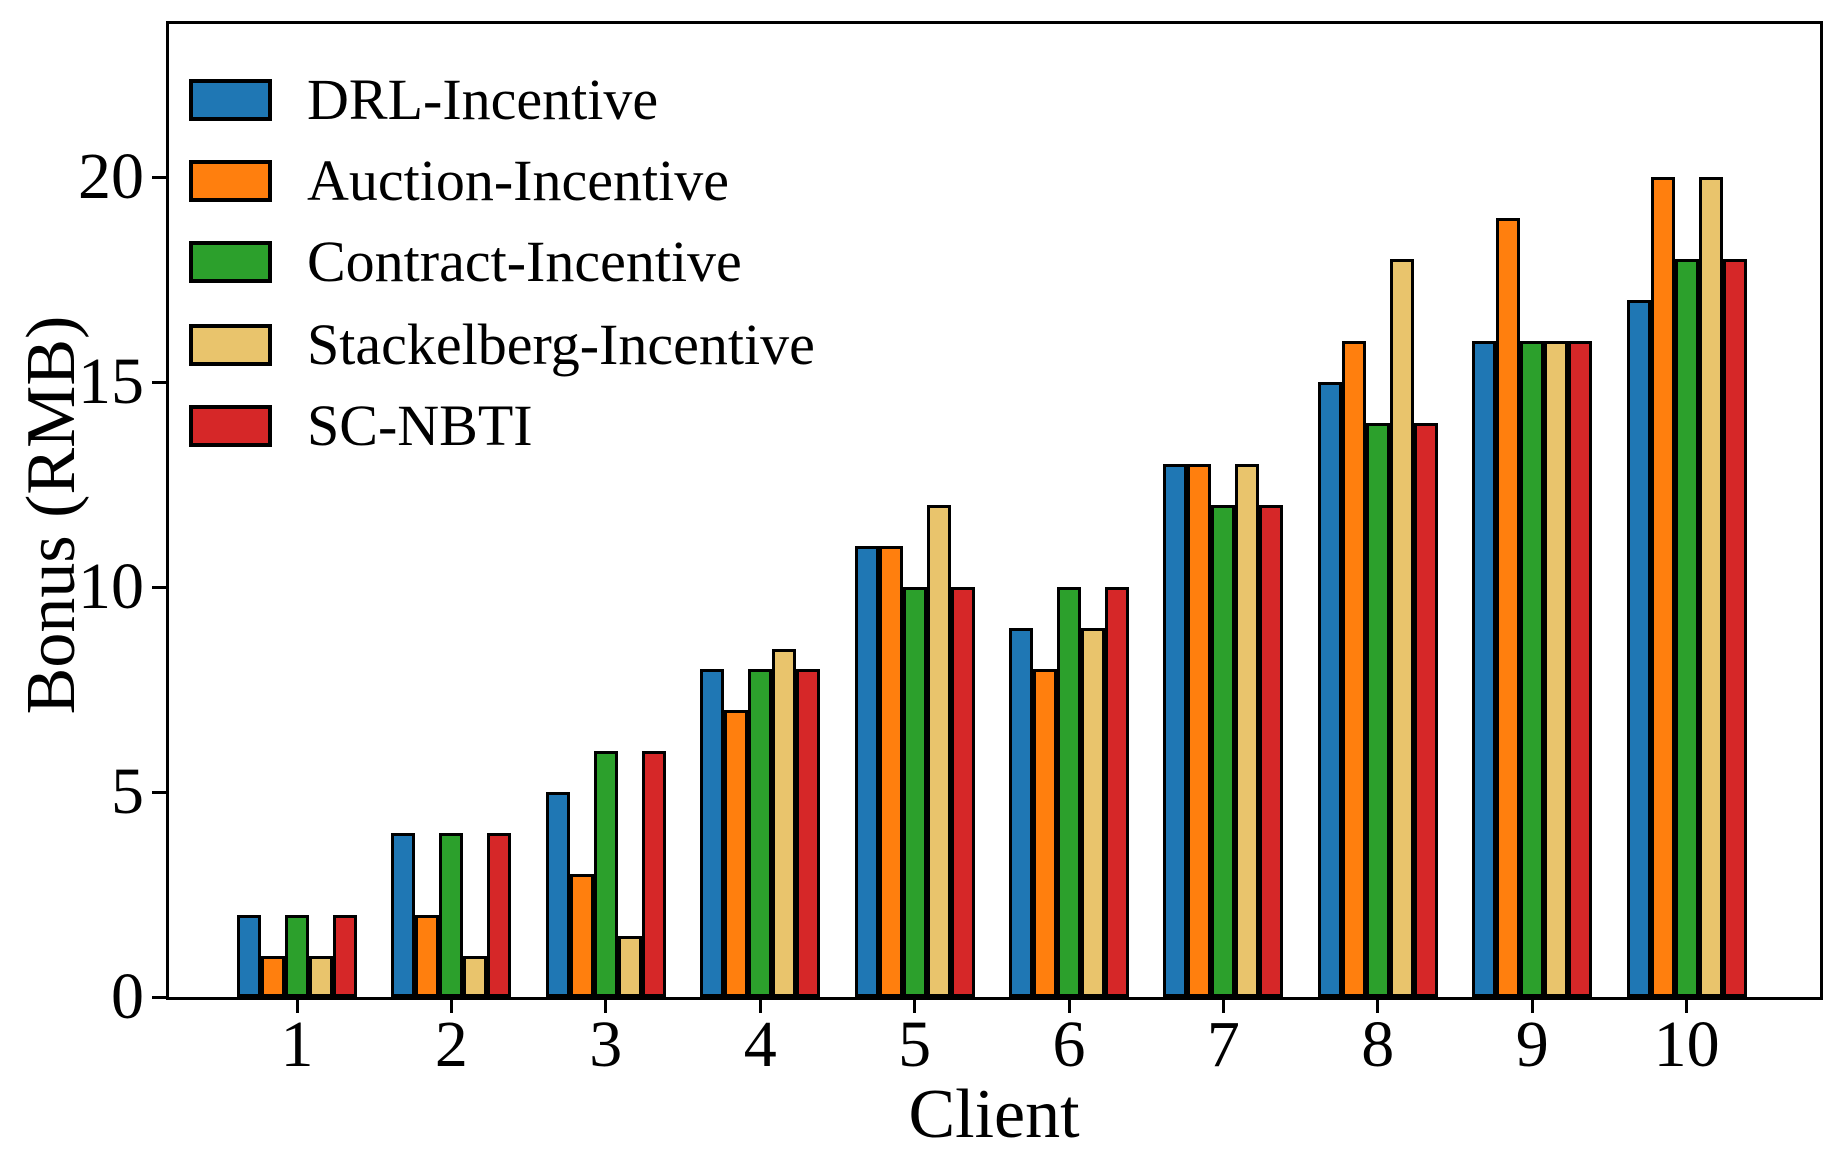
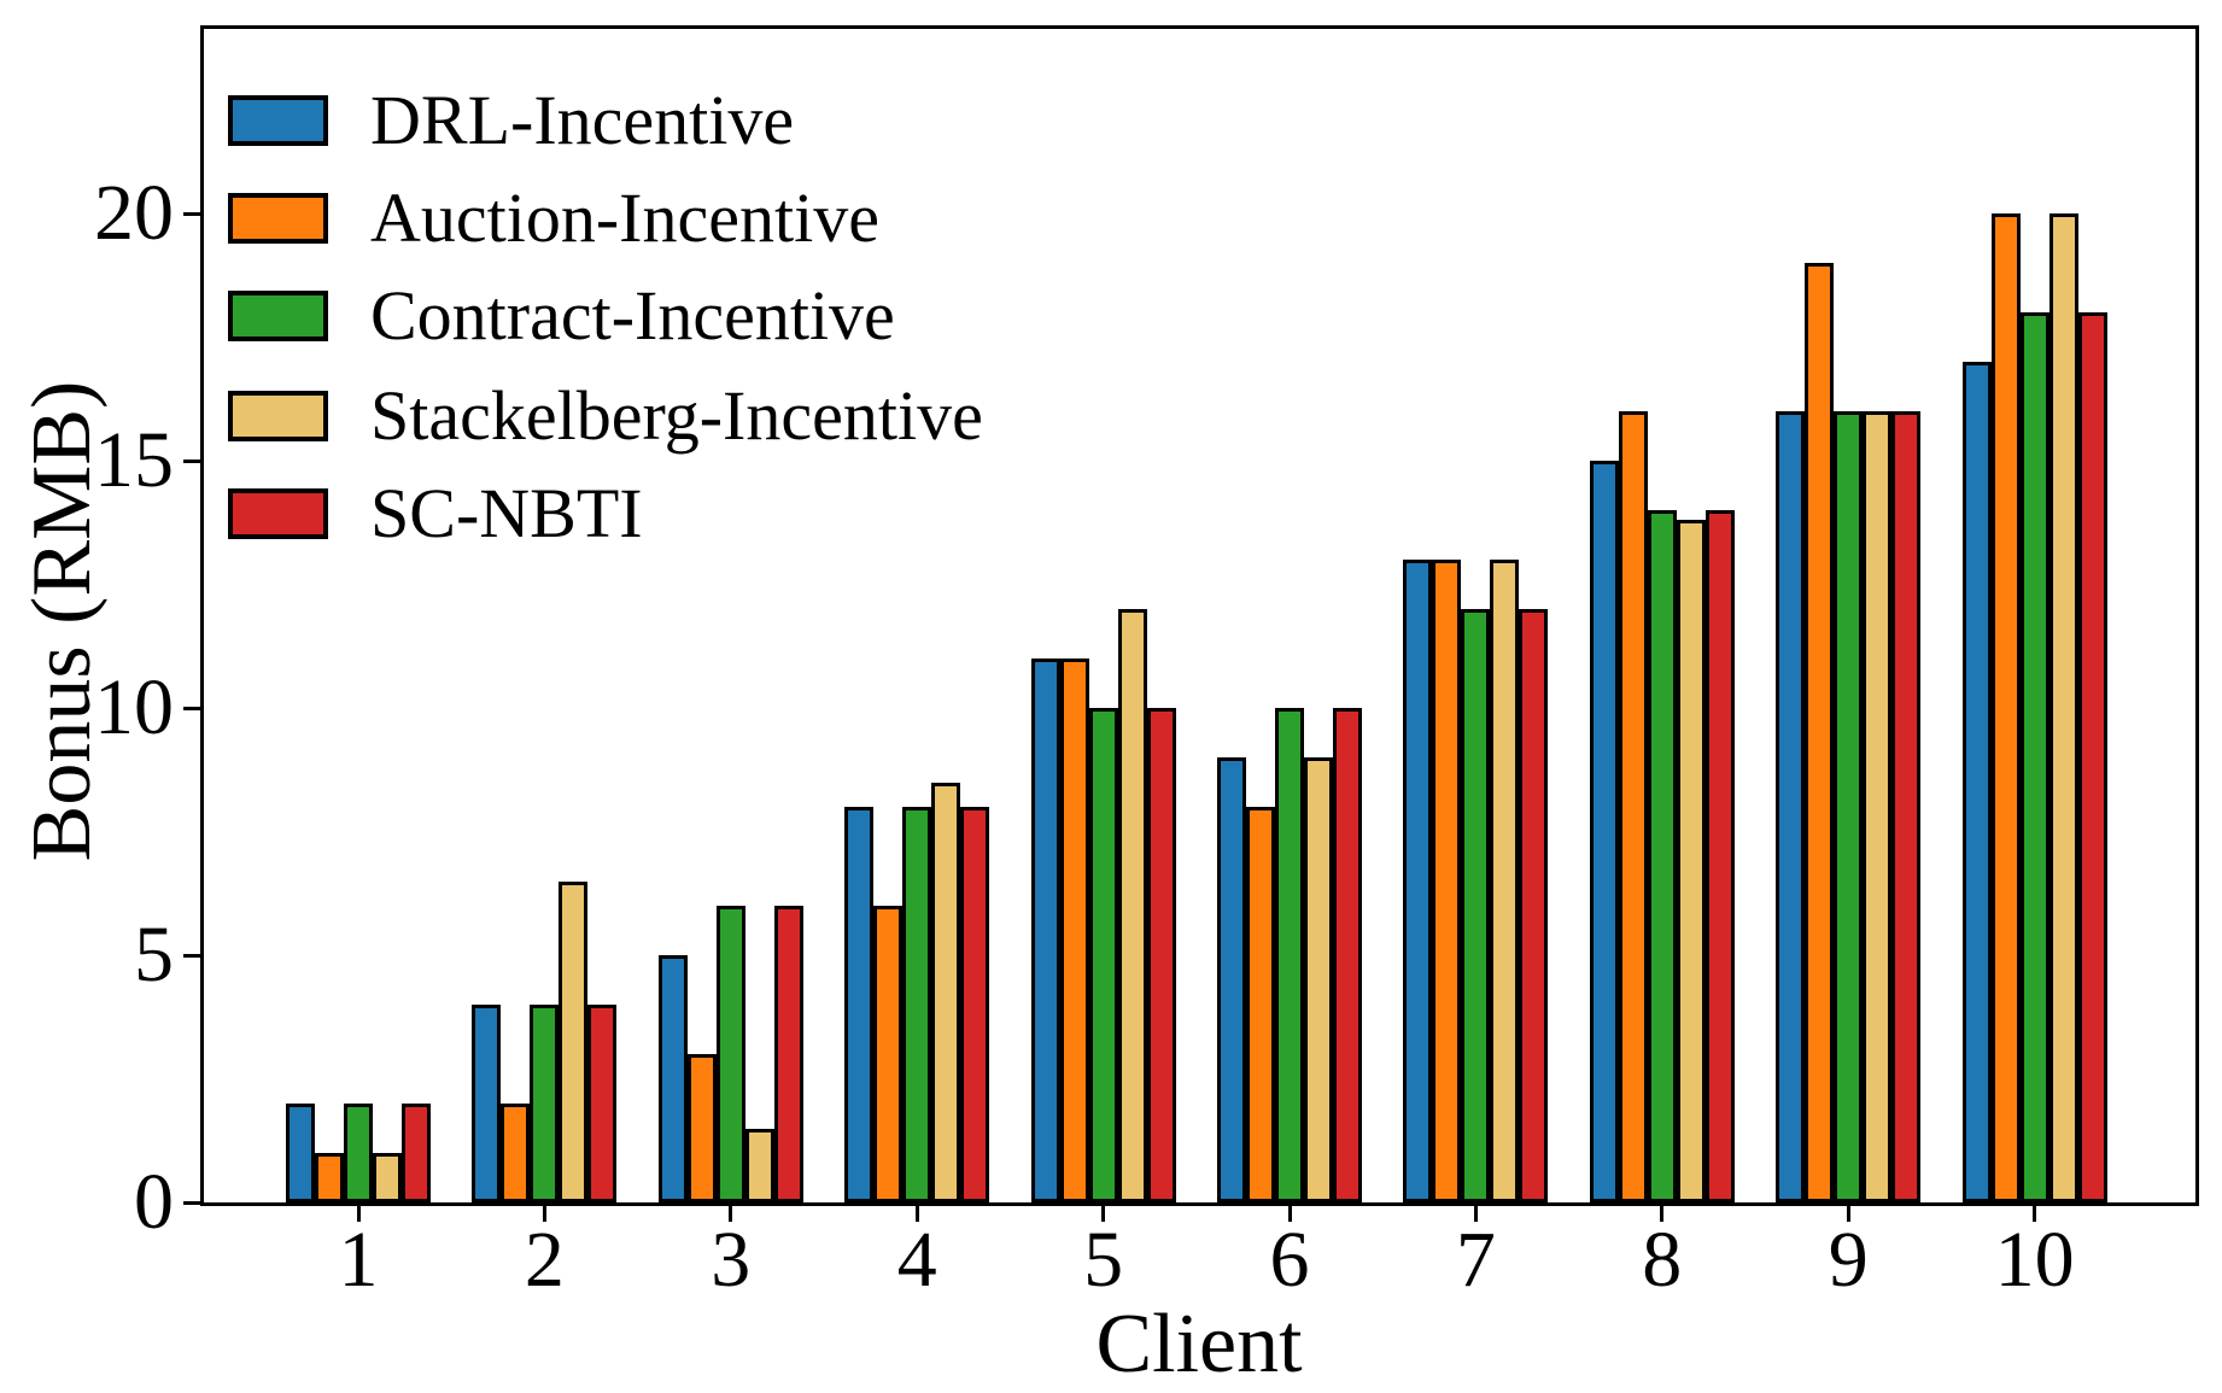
Stackelberg-Incentive/2: 1.0 -> 6.5
Auction-Incentive/4: 7 -> 6
Stackelberg-Incentive/8: 18.0 -> 13.8
